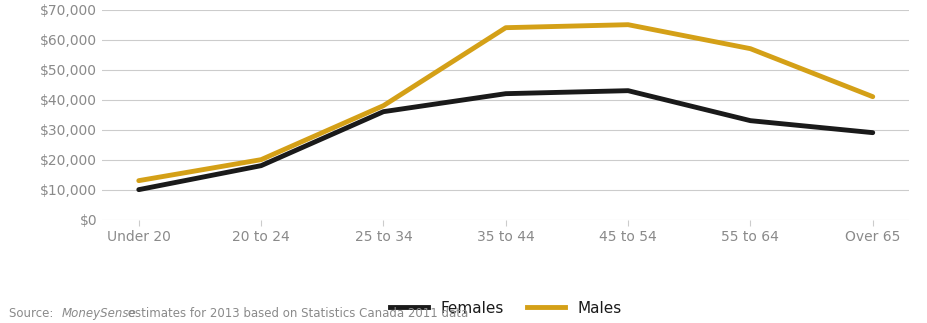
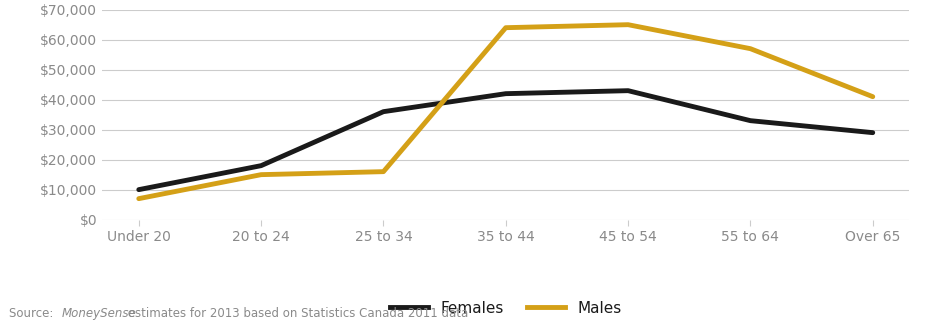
Males/Under 20: $13,000 -> $7,000
Males/20 to 24: $20,000 -> $15,000
Males/25 to 34: $38,000 -> $16,000
